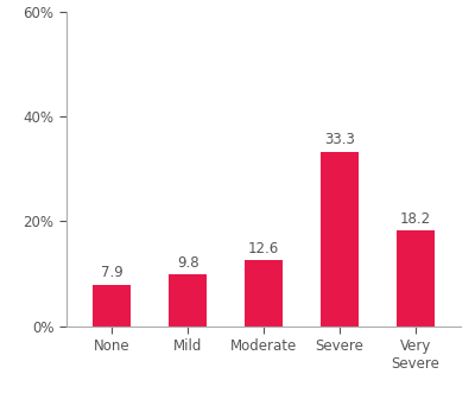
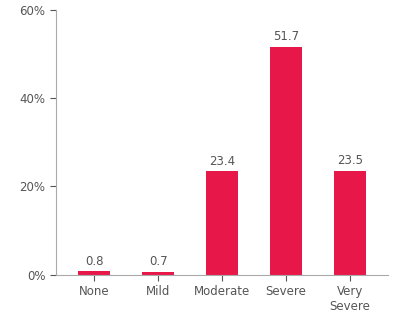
None: 7.9 -> 0.8
Mild: 9.8 -> 0.7
Moderate: 12.6 -> 23.4
Severe: 33.3 -> 51.7
Very Severe: 18.2 -> 23.5
